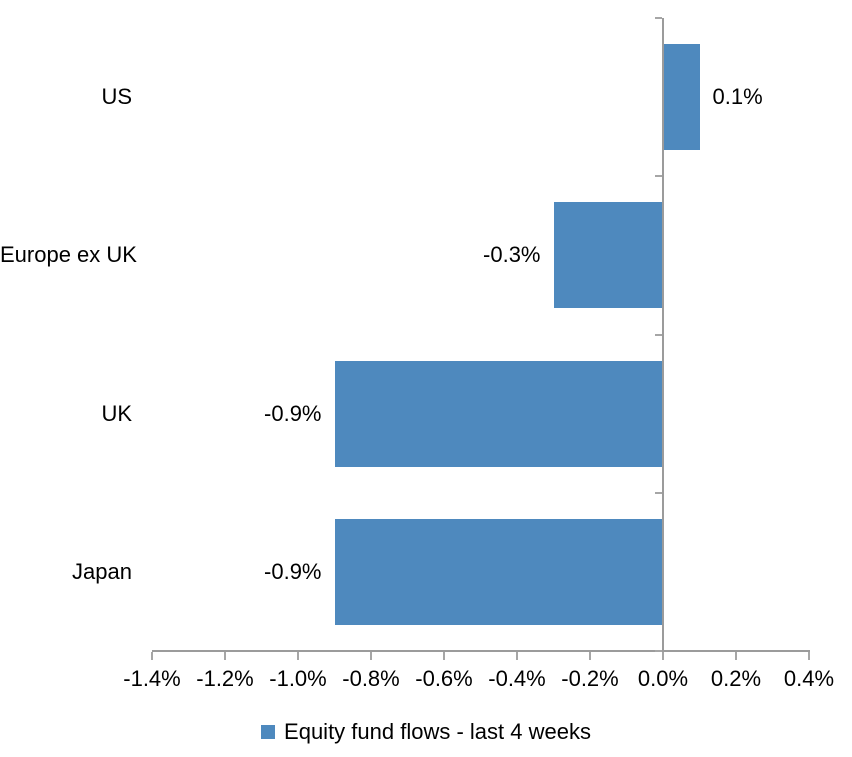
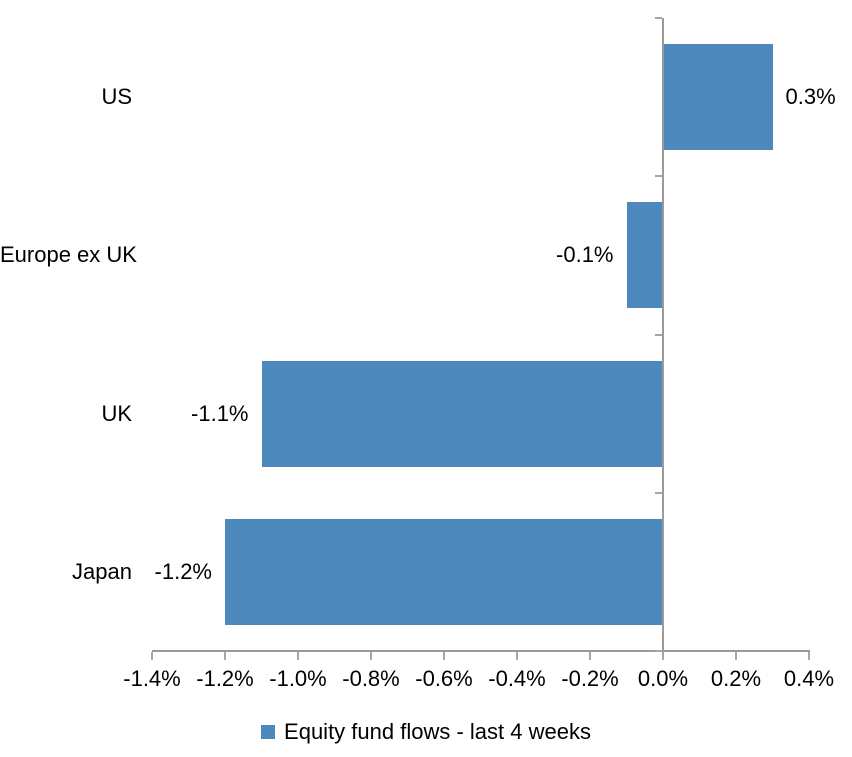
US: 0.1% -> 0.3%
Europe ex UK: -0.3% -> -0.1%
UK: -0.9% -> -1.1%
Japan: -0.9% -> -1.2%
